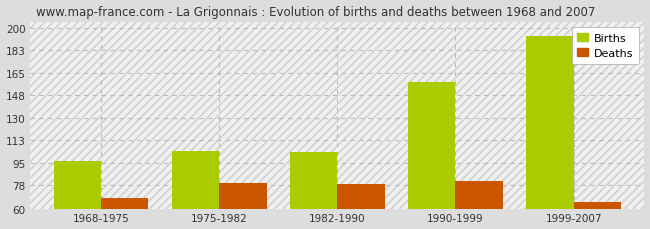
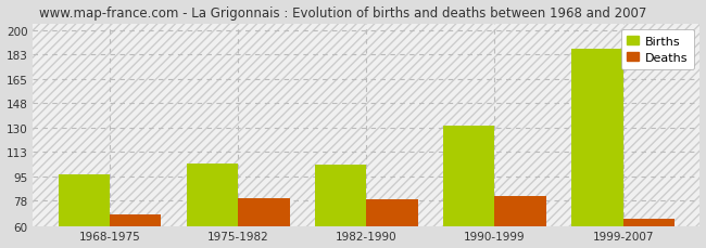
Births/1990-1999: 158 -> 132
Births/1999-2007: 194 -> 187
